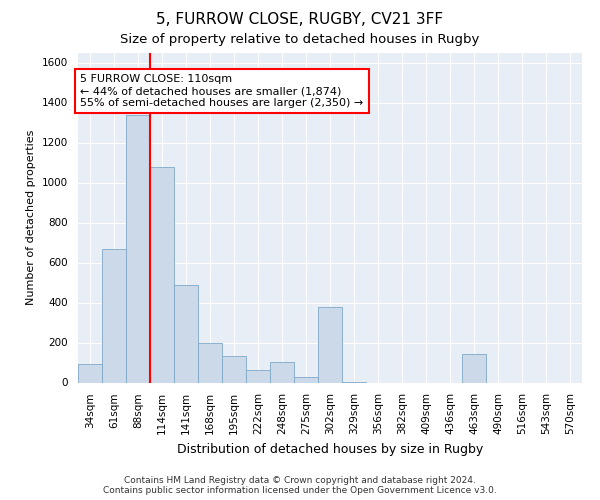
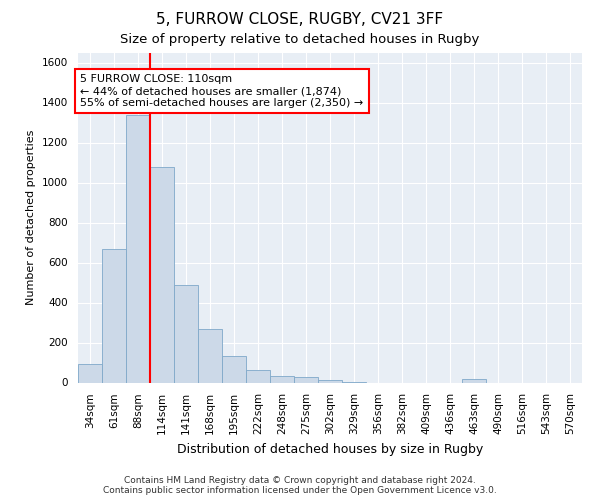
168sqm: 200 -> 270
248sqm: 105 -> 35
302sqm: 380 -> 15
463sqm: 145 -> 20
